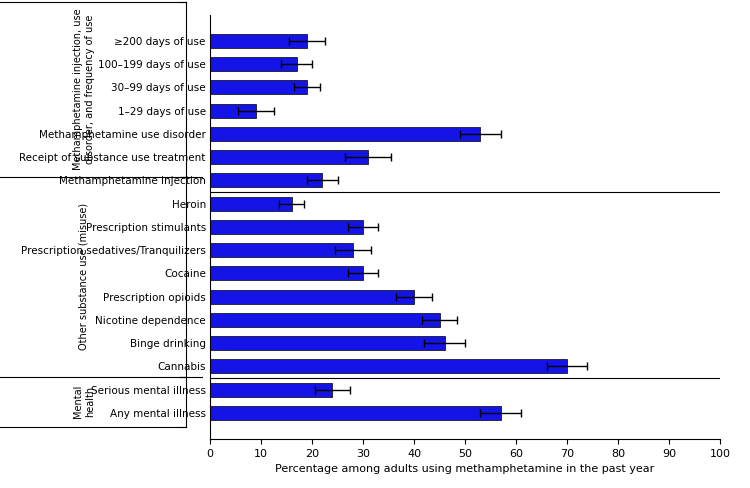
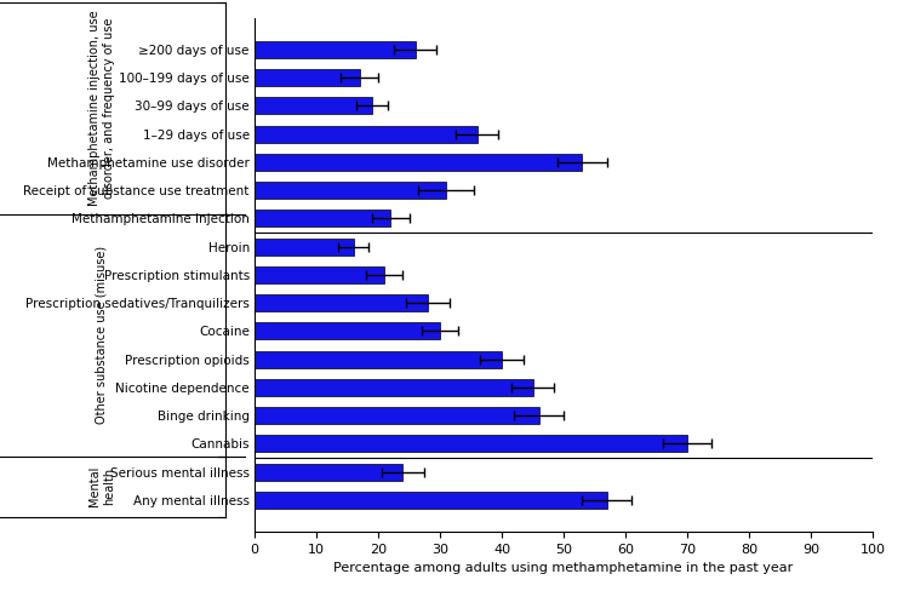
≥200 days of use: 19 -> 26
1–29 days of use: 9 -> 36
Prescription stimulants: 30 -> 21
